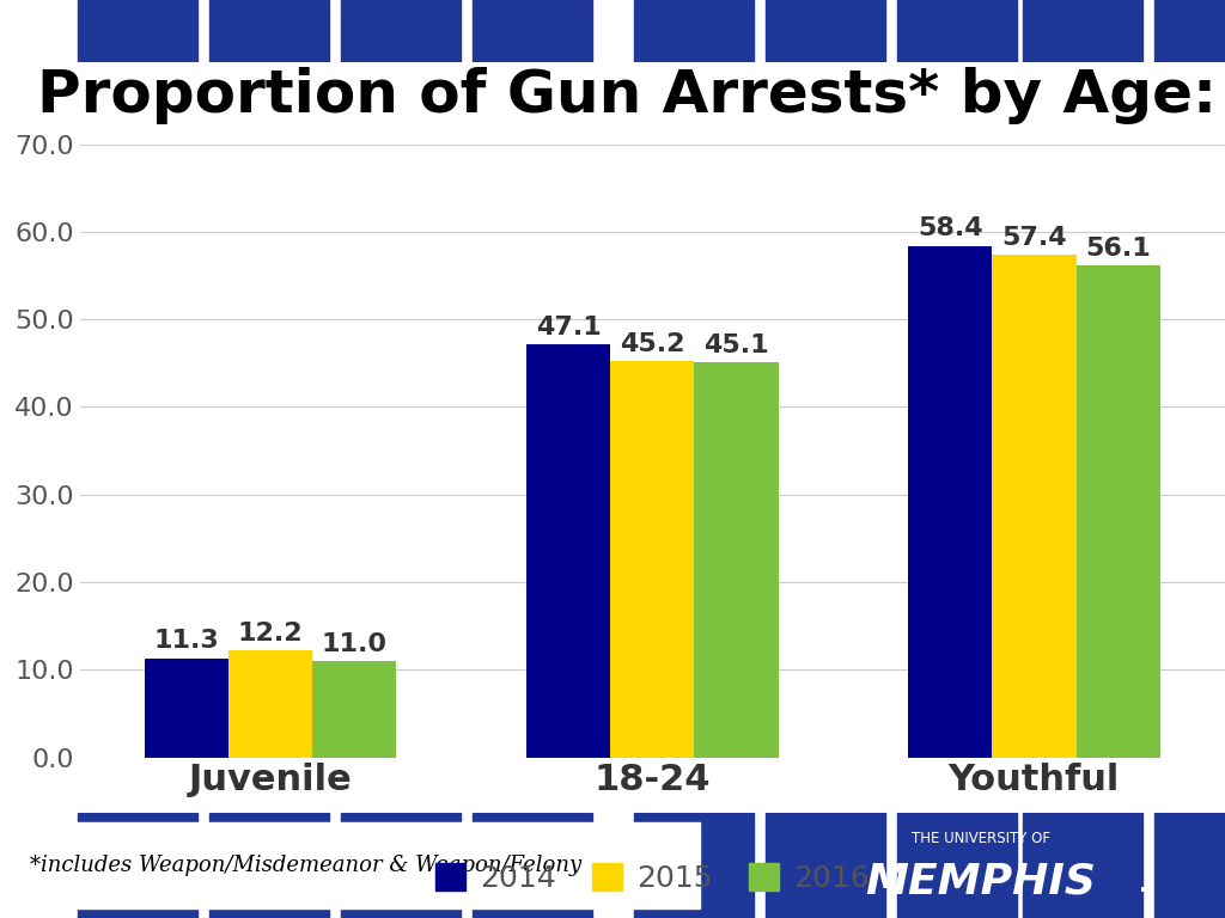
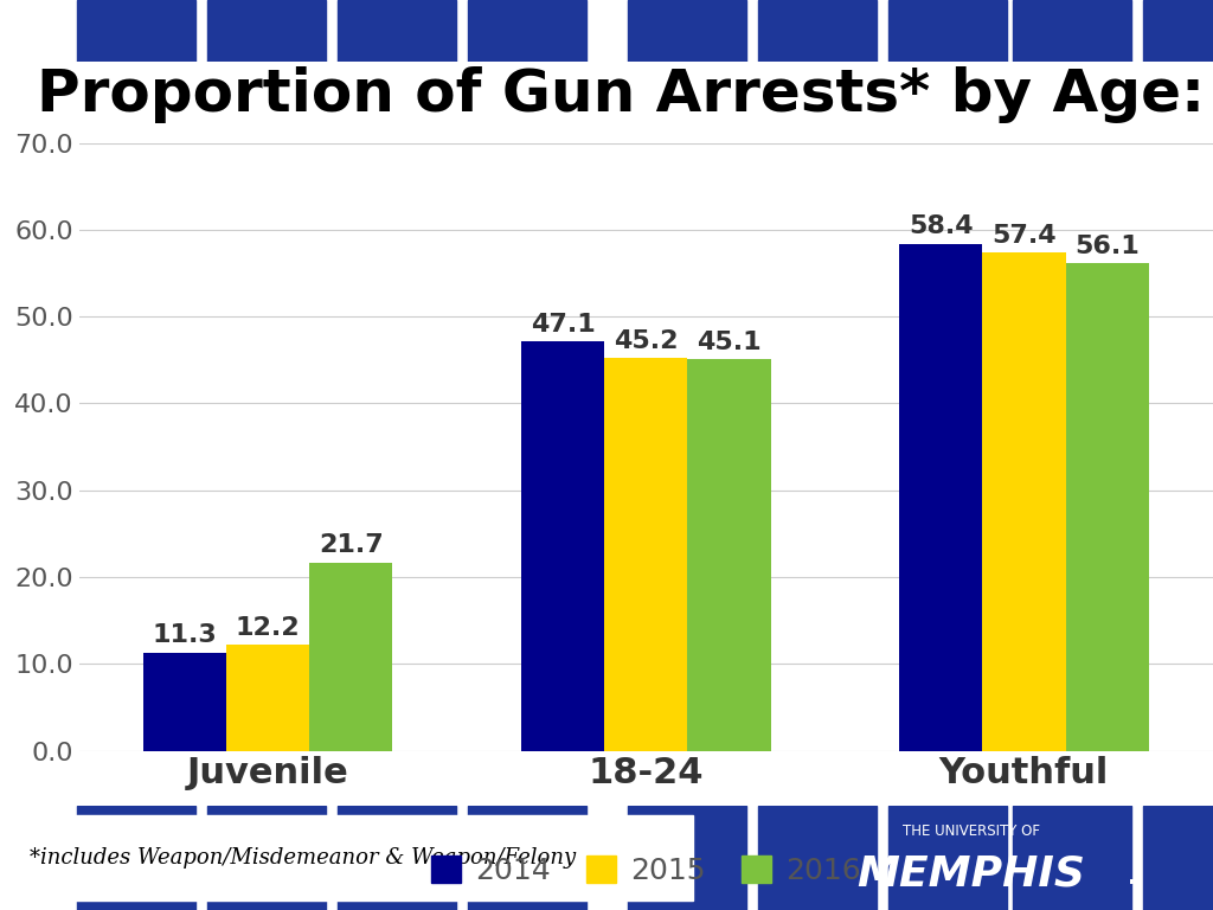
2016/Juvenile: 11.0 -> 21.7
